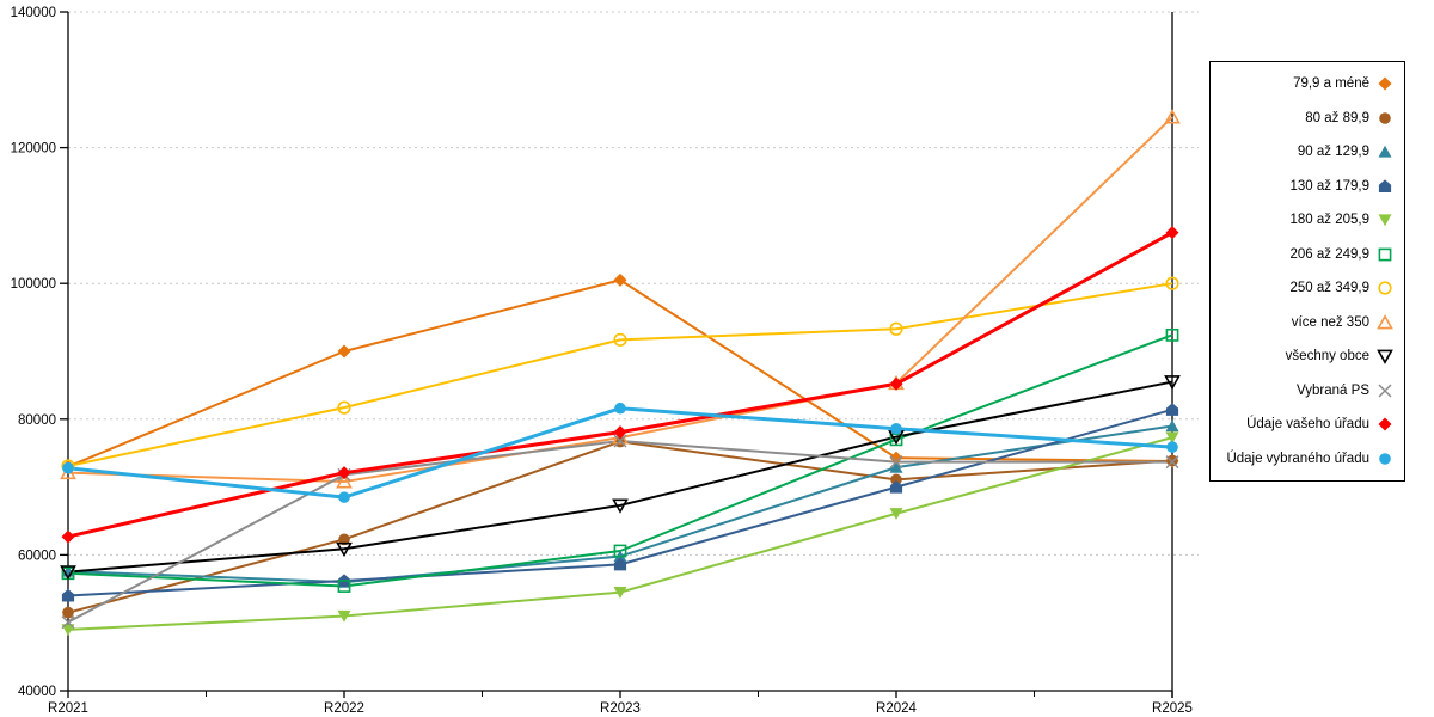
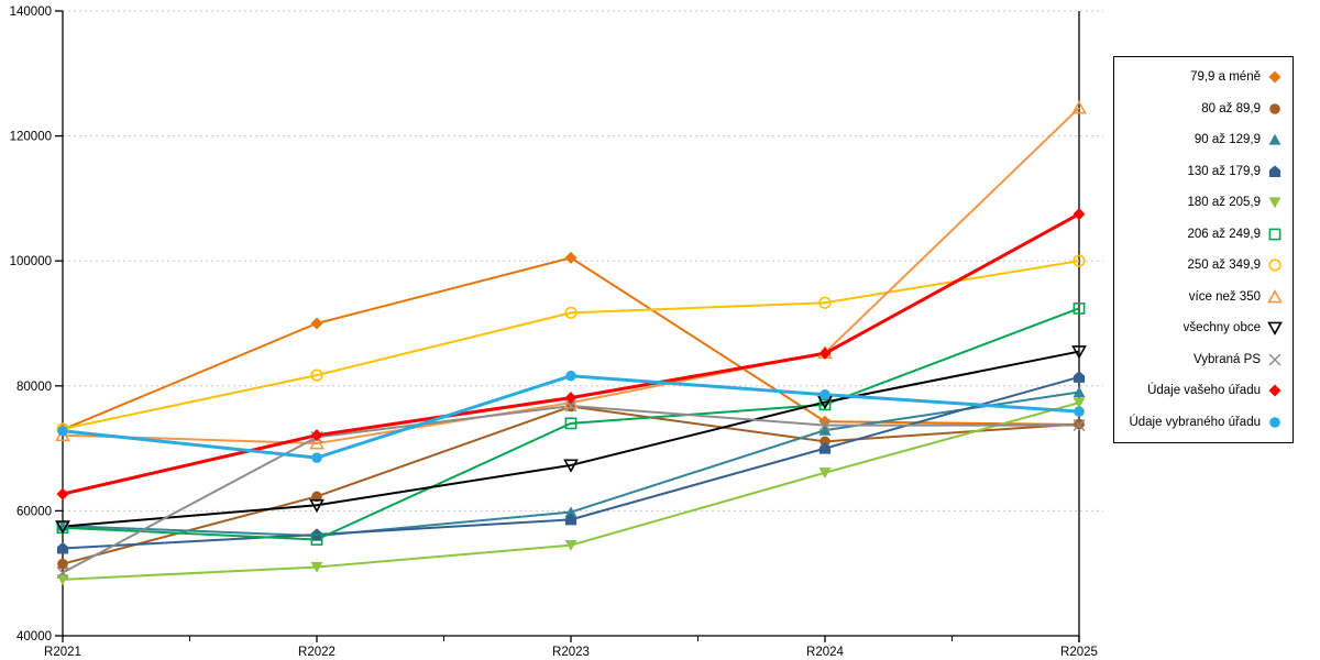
206 až 249,9/R2023: 61000 -> 74000
